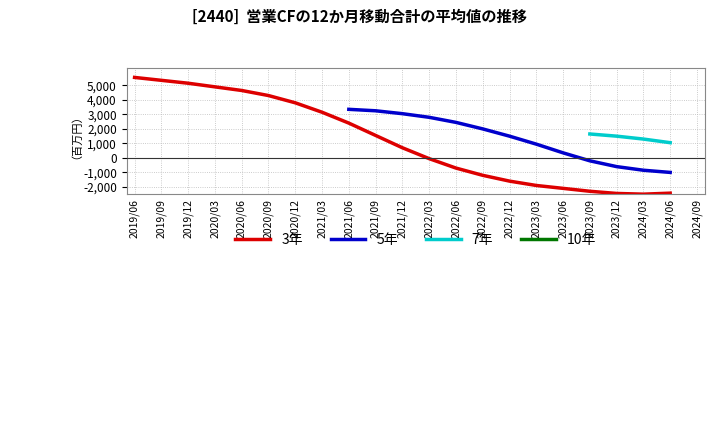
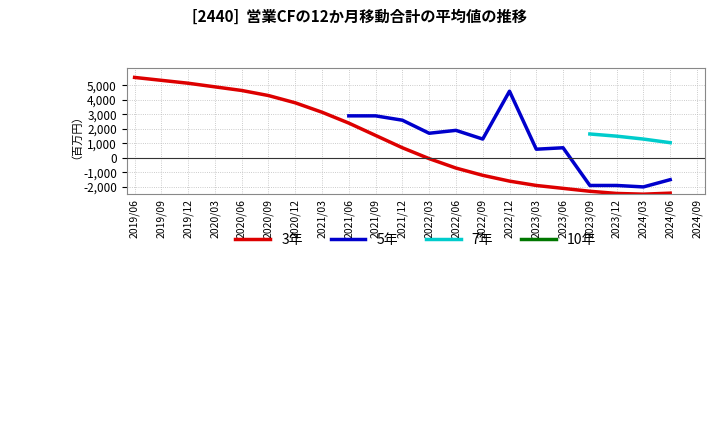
5年/2021/06: 3,400 -> 2,900
5年/2021/09: 3,200 -> 2,900
5年/2021/12: 3,000 -> 2,600
5年/2022/03: 2,800 -> 1,700
5年/2022/06: 2,400 -> 1,900
5年/2022/09: 2,000 -> 1,300
5年/2022/12: 1,500 -> 4,600
5年/2023/03: 1,000 -> 600
5年/2023/06: 400 -> 700
5年/2023/09: -200 -> -1,900
5年/2023/12: -600 -> -1,900
5年/2024/03: -800 -> -2,000
5年/2024/06: -1,000 -> -1,500
